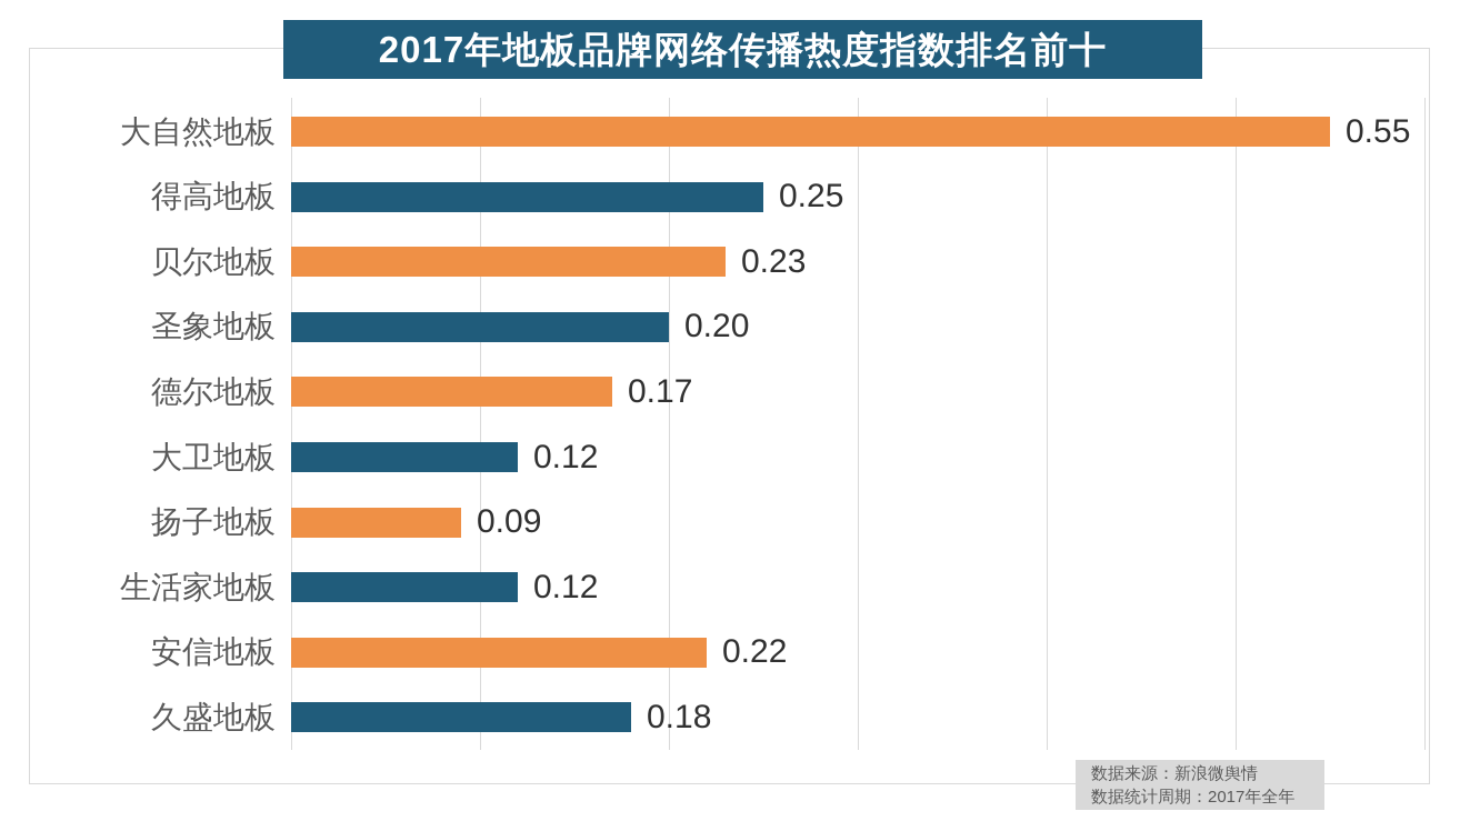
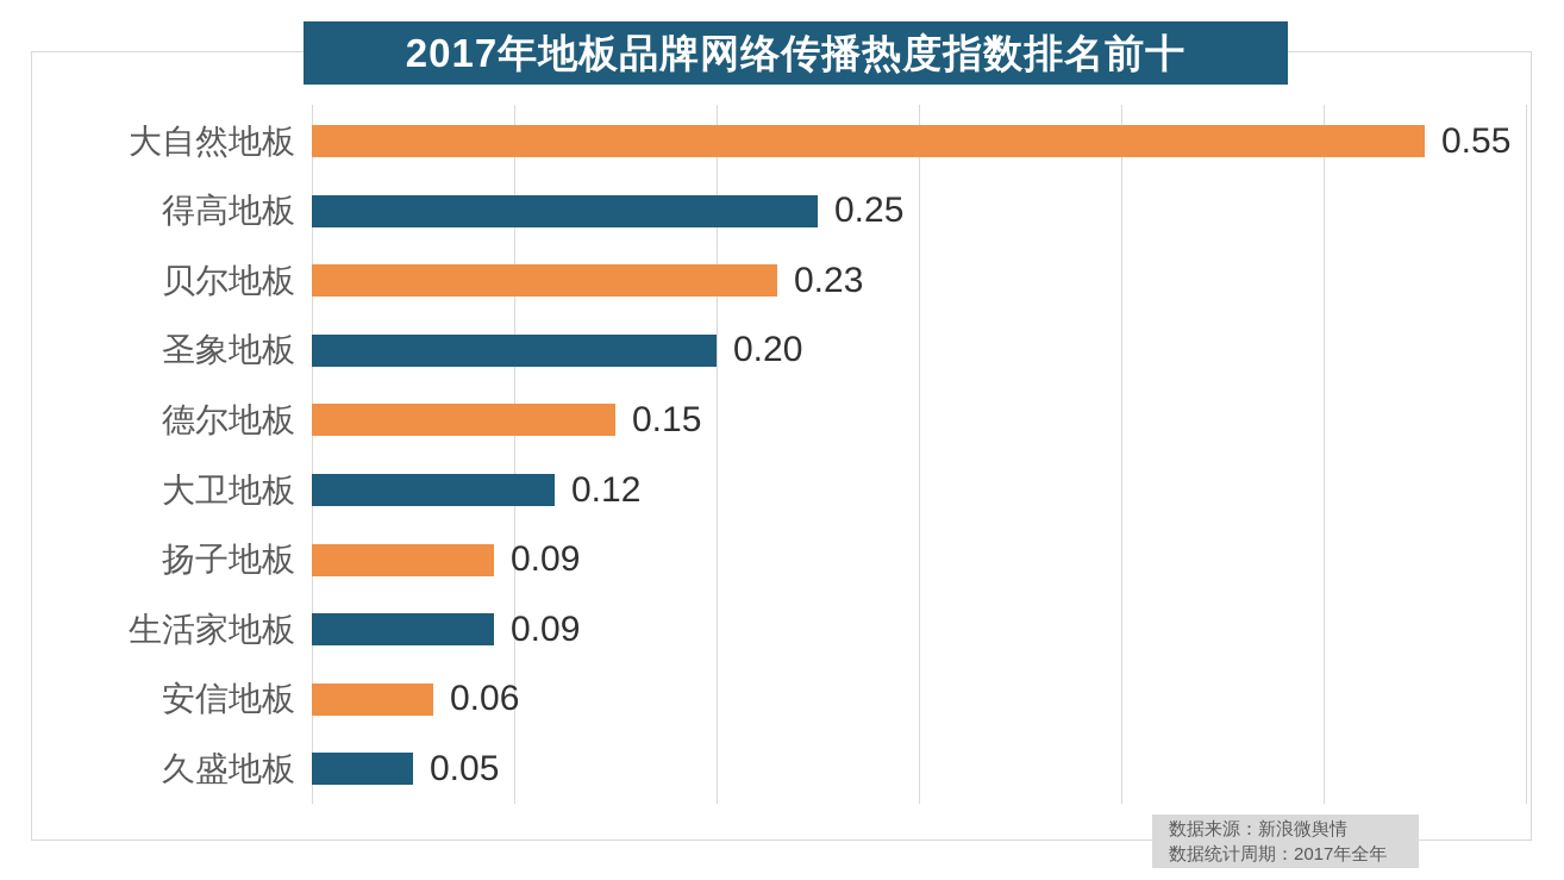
德尔地板: 0.17 -> 0.15
生活家地板: 0.12 -> 0.09
安信地板: 0.22 -> 0.06
久盛地板: 0.18 -> 0.05
